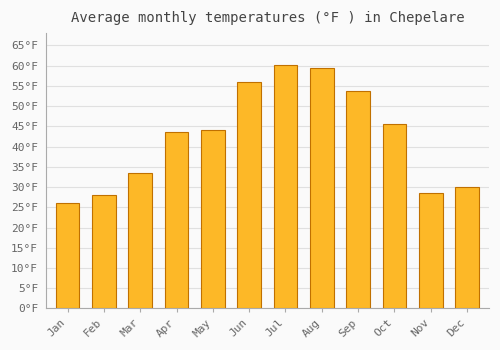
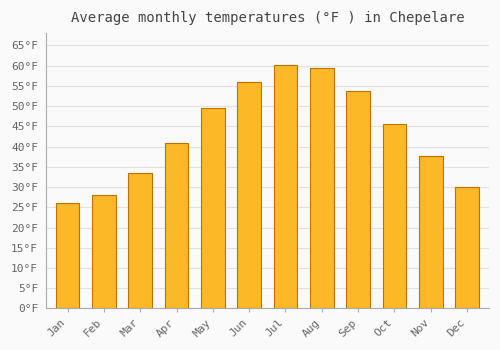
Apr: 43.5°F -> 41.0°F
May: 44.0°F -> 49.6°F
Nov: 28.5°F -> 37.6°F
